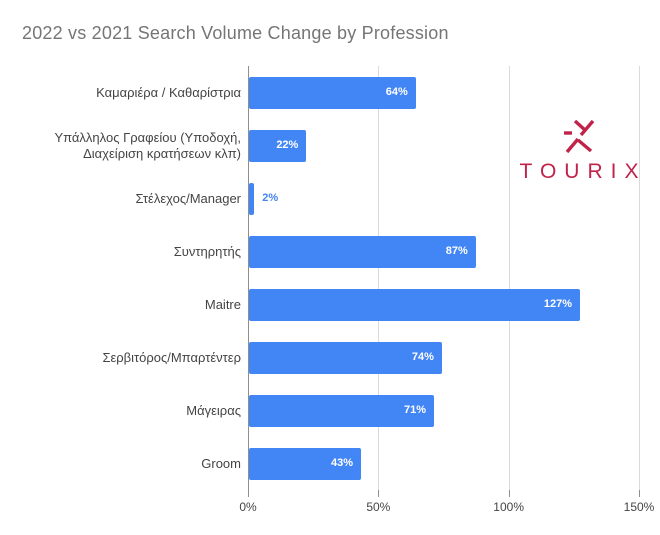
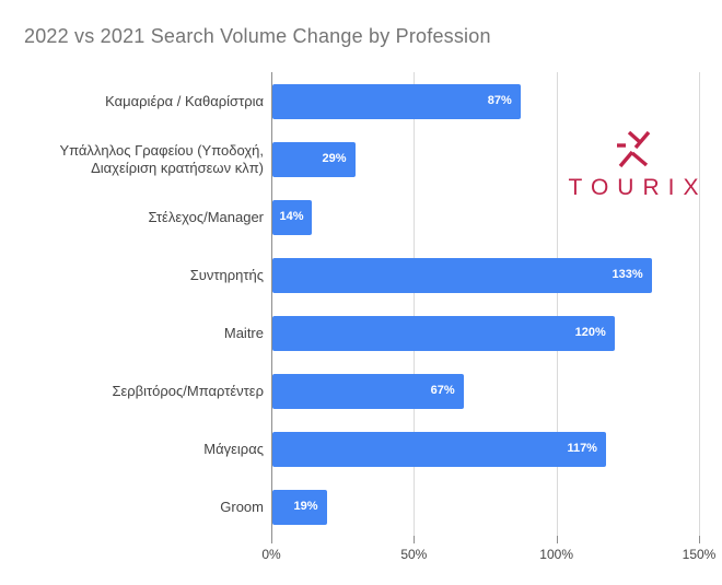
Καμαριέρα / Καθαρίστρια: 64% -> 87%
Υπάλληλος Γραφείου (Υποδοχή, Διαχείριση κρατήσεων κλπ): 22% -> 29%
Στέλεχος/Manager: 2% -> 14%
Συντηρητής: 87% -> 133%
Maitre: 127% -> 120%
Σερβιτόρος/Μπαρτέντερ: 74% -> 67%
Μάγειρας: 71% -> 117%
Groom: 43% -> 19%
